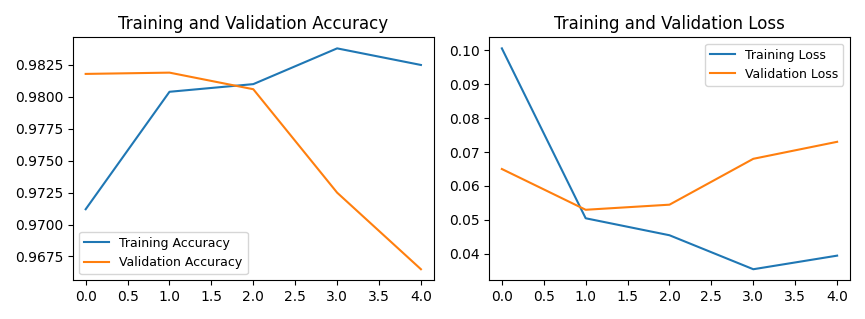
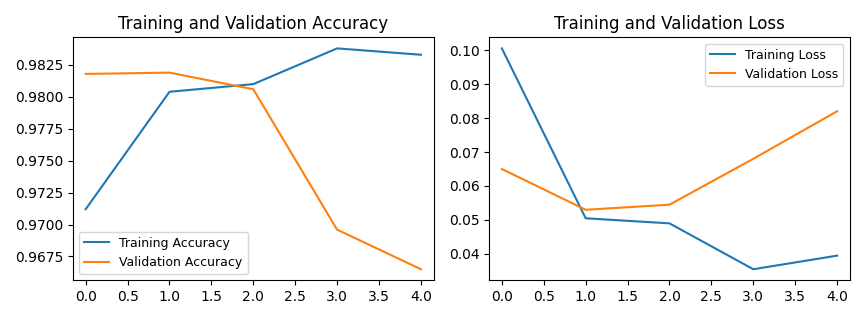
Training and Validation Accuracy/Validation Accuracy/3.0: 0.9725 -> 0.9696
Training and Validation Accuracy/Training Accuracy/4.0: 0.9825 -> 0.9833
Training and Validation Loss/Training Loss/2.0: 0.0455 -> 0.0490
Training and Validation Loss/Validation Loss/4.0: 0.0730 -> 0.0820
